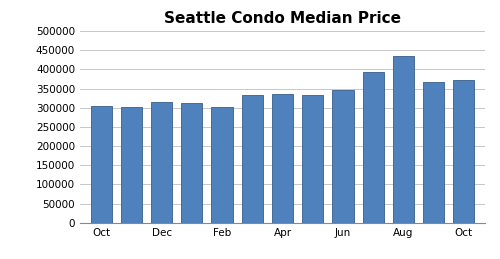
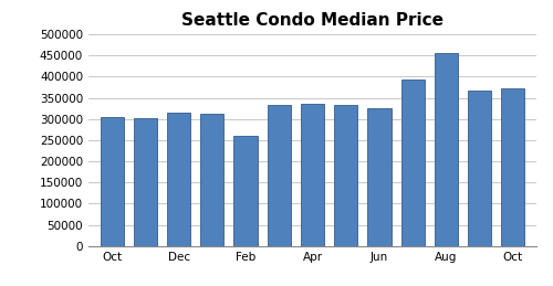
Feb: 302000 -> 260000
Jun: 345000 -> 325000
Aug: 435000 -> 455000
